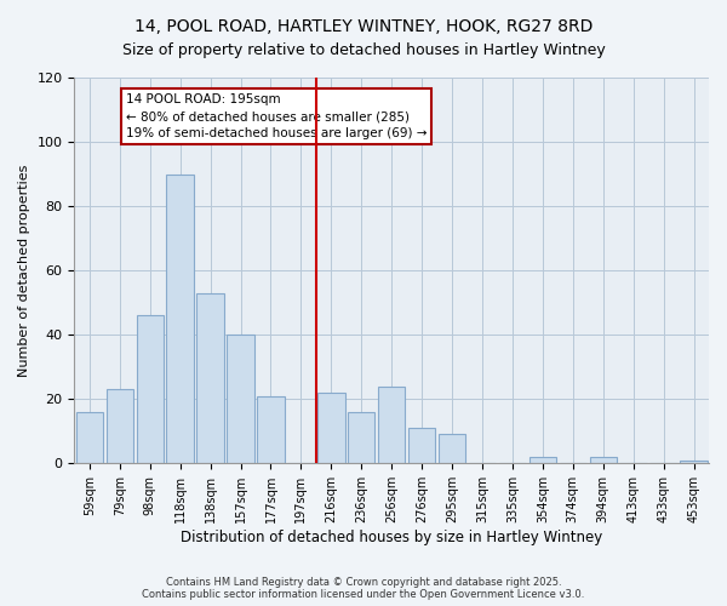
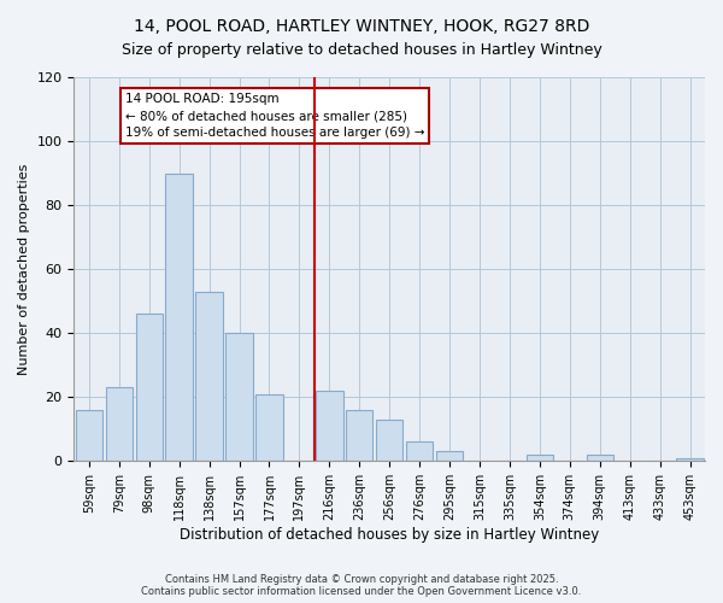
256sqm: 24 -> 13
276sqm: 11 -> 6
295sqm: 9 -> 3
